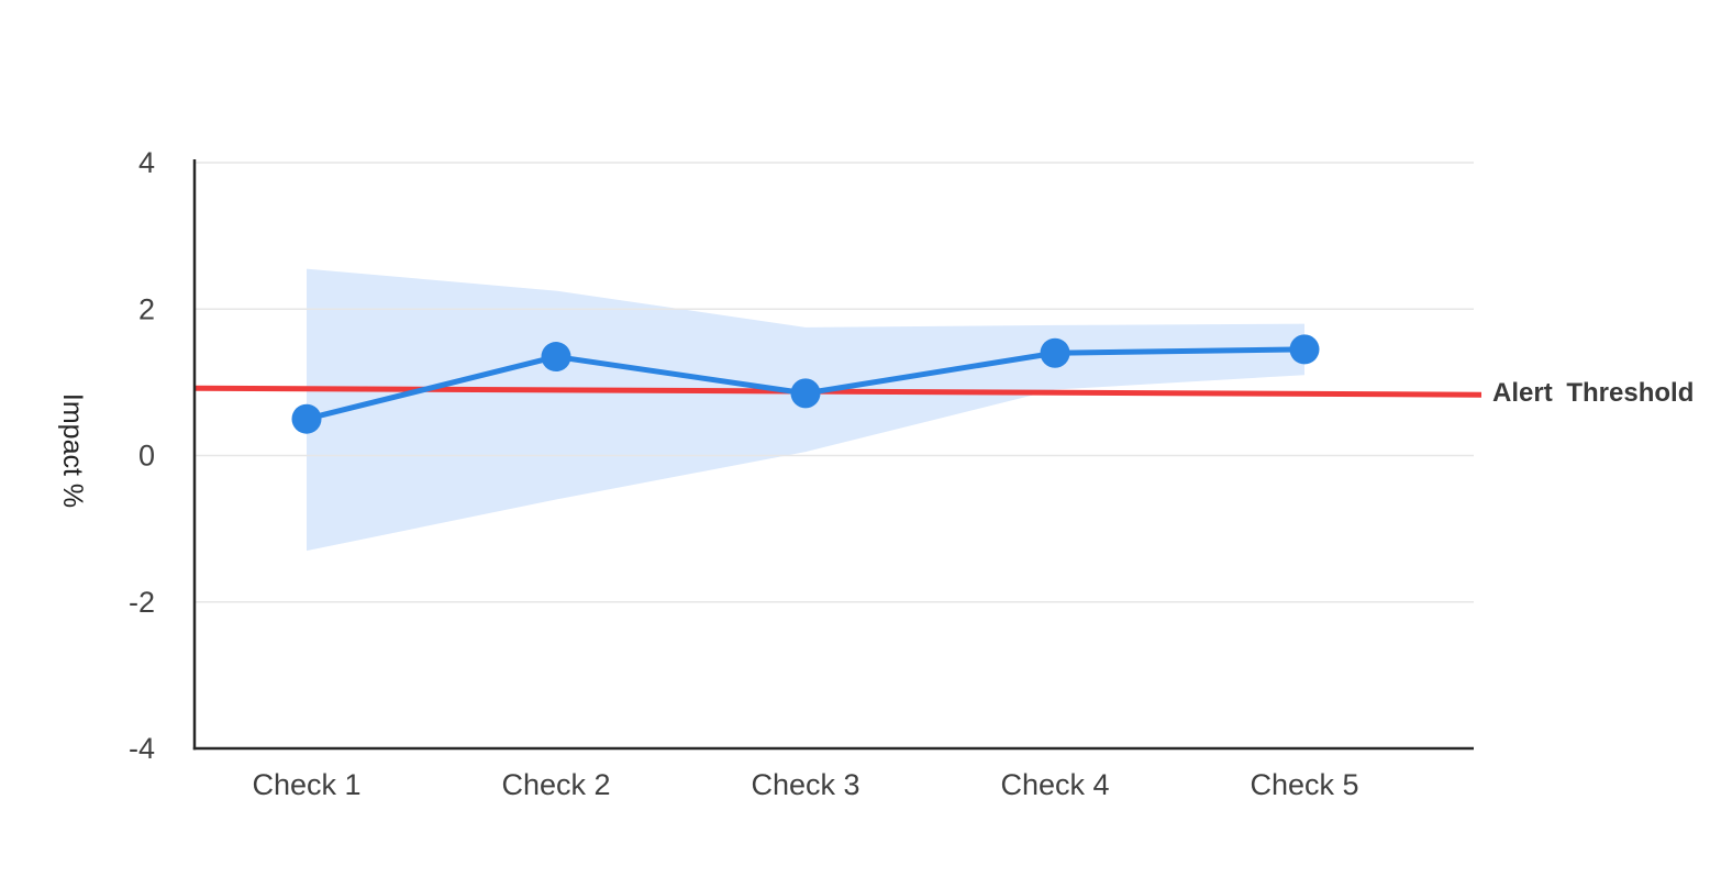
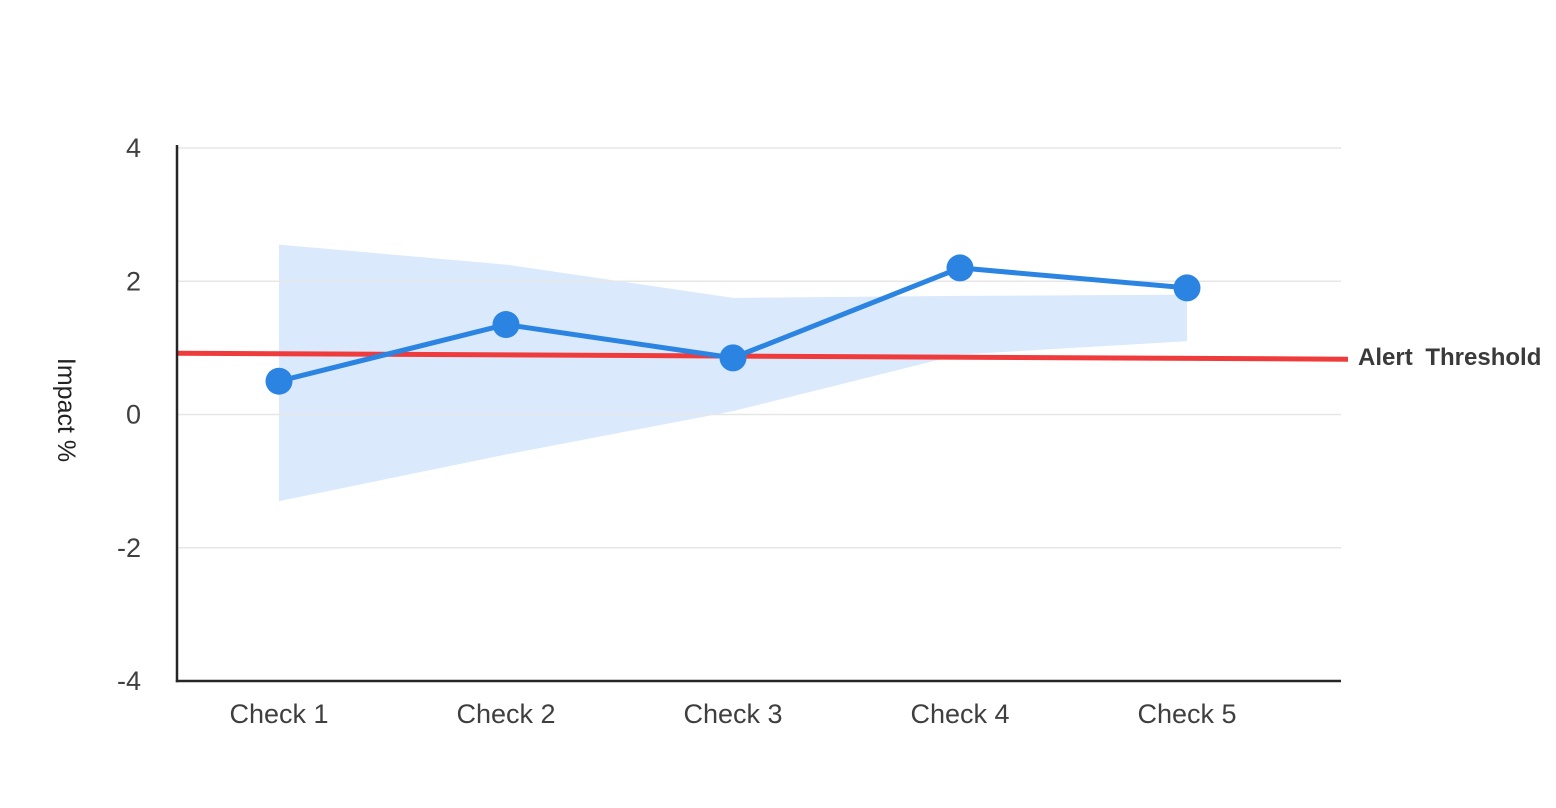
Check 4: 1.4 -> 2.2
Check 5: 1.4 -> 1.9
